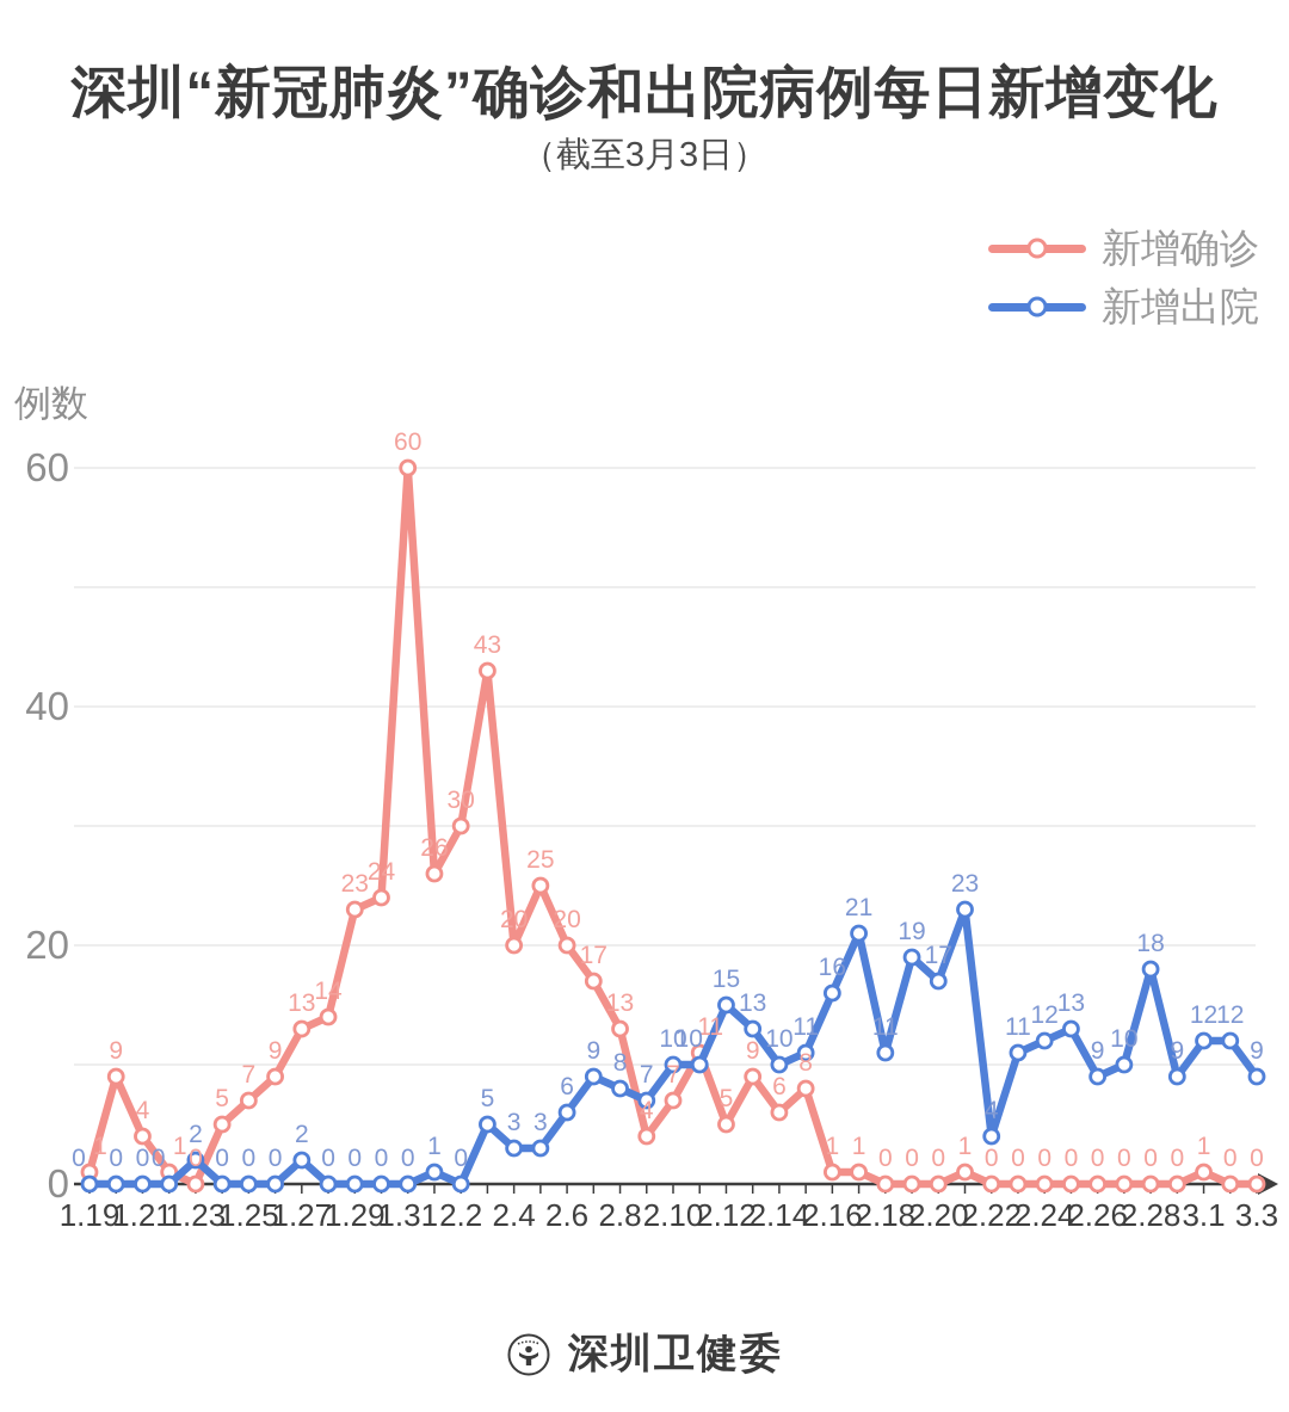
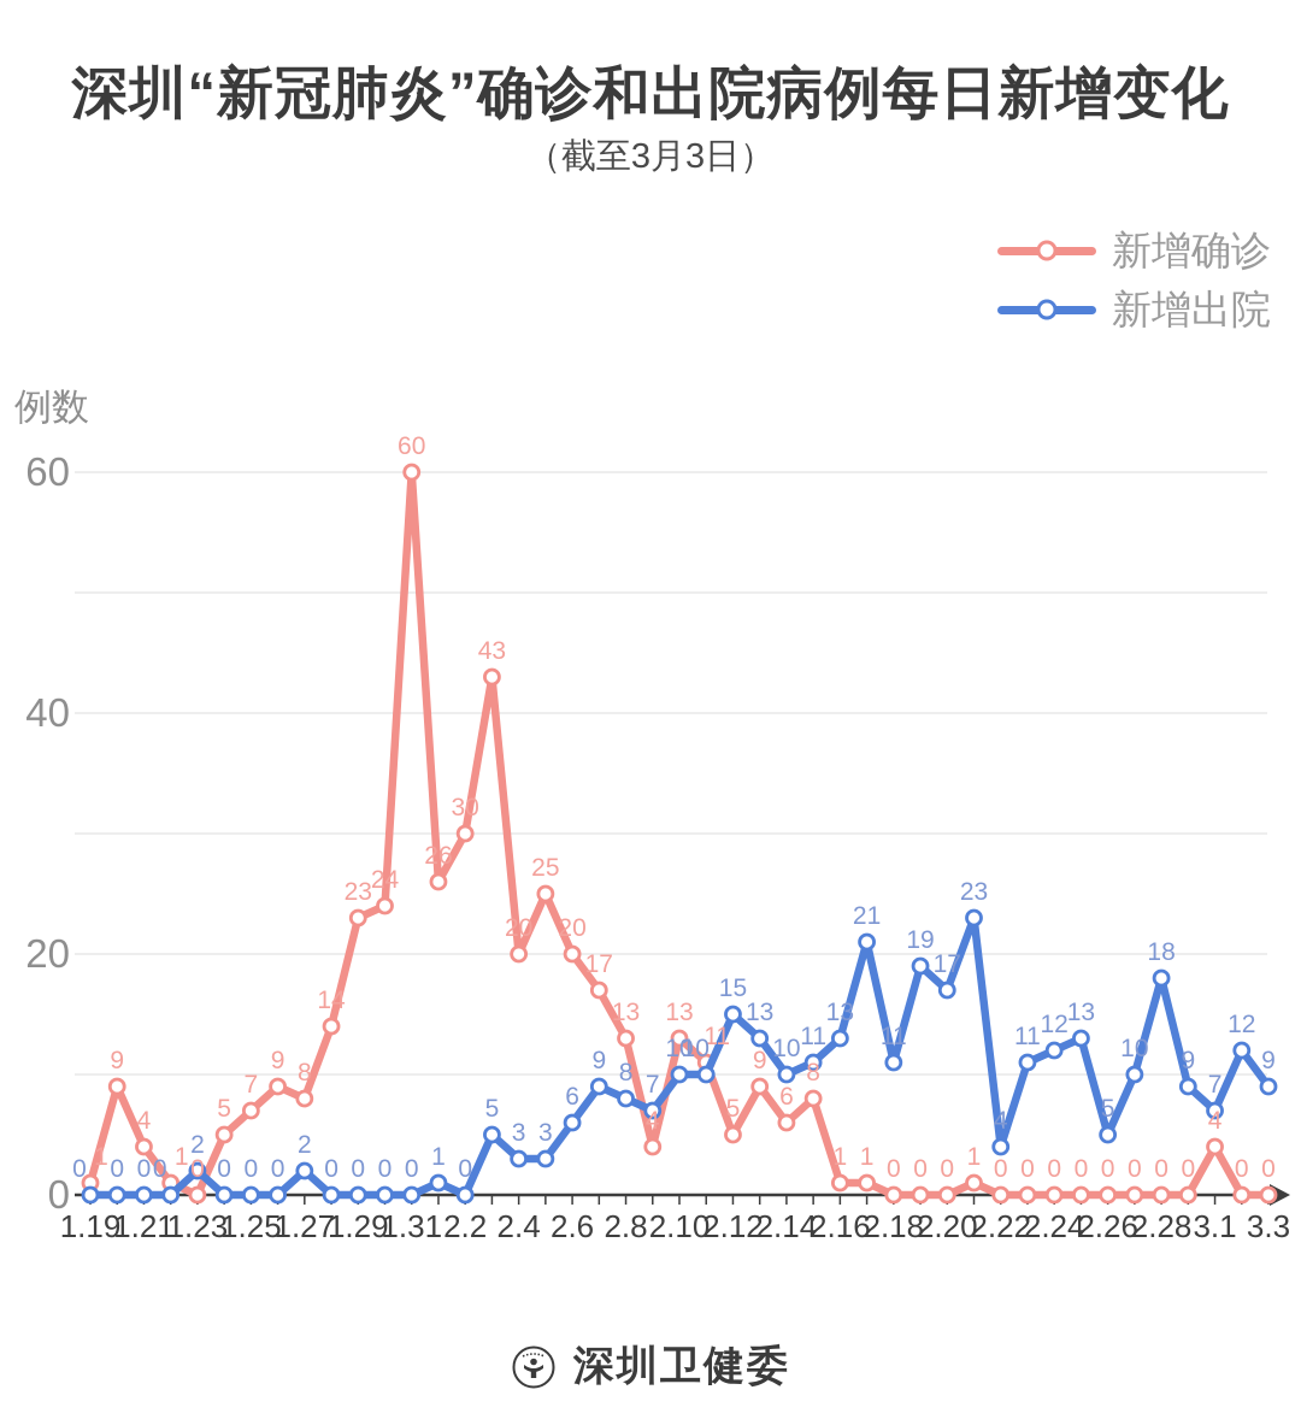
新增确诊/1.27: 13 -> 8
新增确诊/2.10: 7 -> 13
新增出院/2.16: 16 -> 13
新增出院/2.26: 9 -> 5
新增确诊/3.1: 1 -> 4
新增出院/3.1: 12 -> 7
